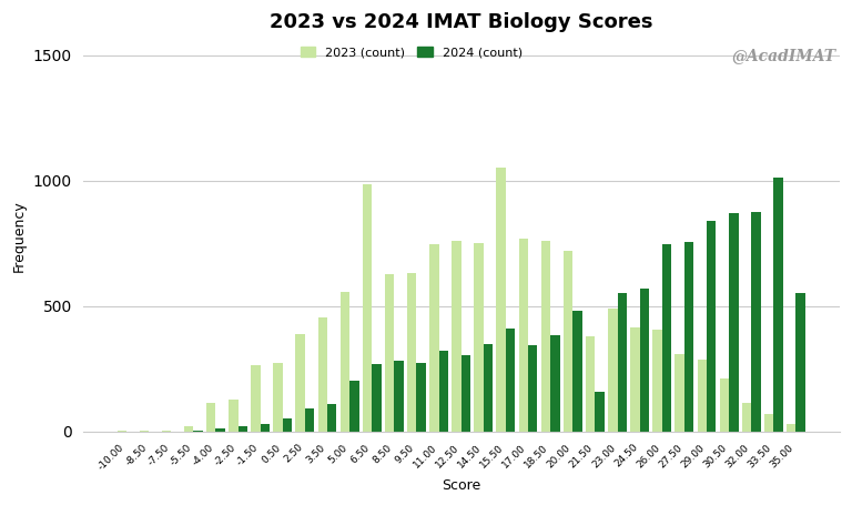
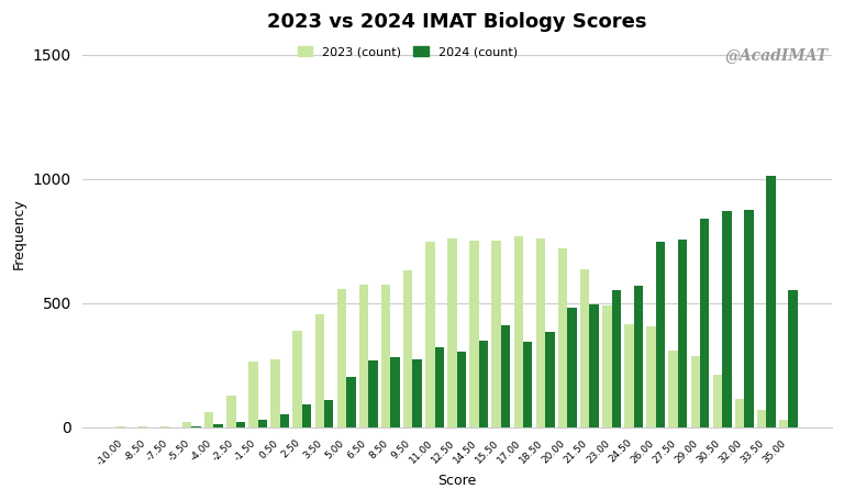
2023 (count)/-4.00: 115 -> 60
2023 (count)/6.50: 985 -> 575
2023 (count)/8.50: 625 -> 575
2023 (count)/15.50: 1050 -> 750
2023 (count)/21.50: 380 -> 635
2024 (count)/21.50: 160 -> 495
